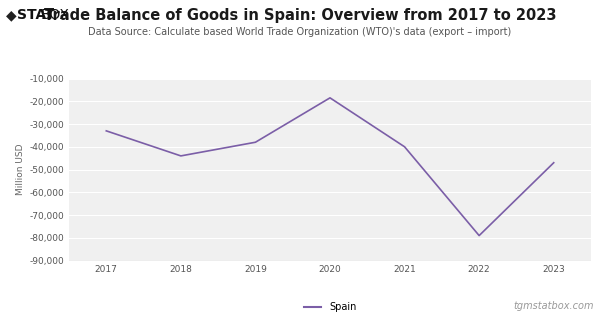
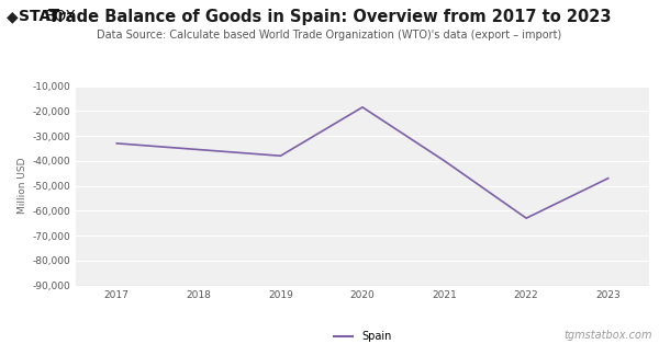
2018: -44,000 -> -35,500
2022: -79,000 -> -63,000
